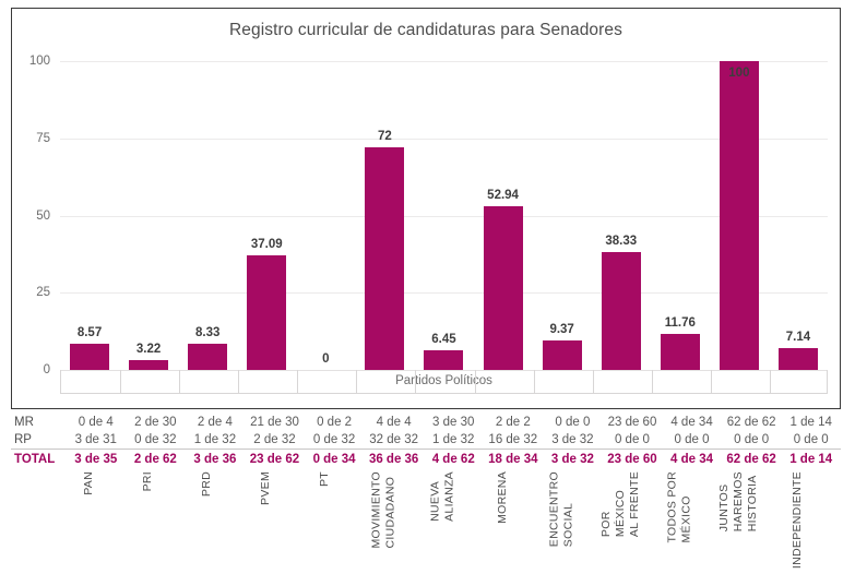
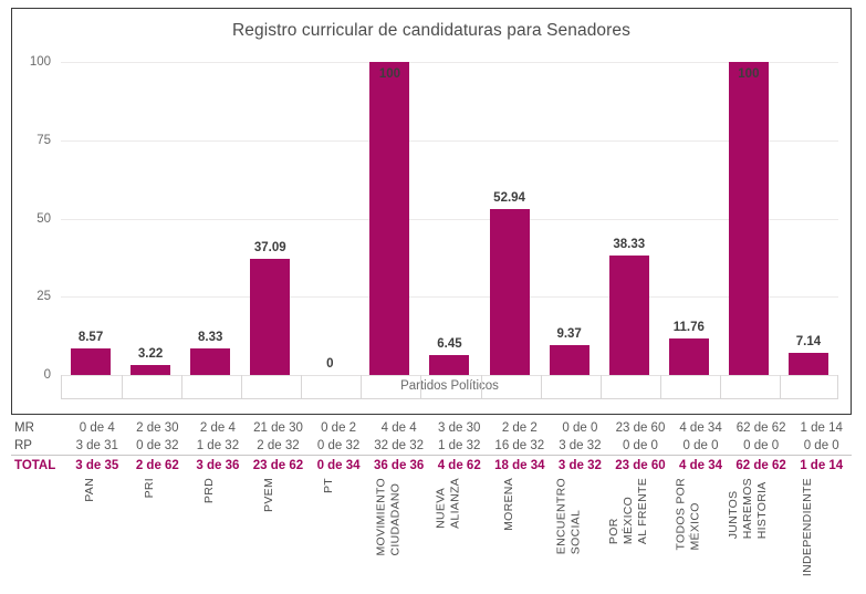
MOVIMIENTO CIUDADANO: 72 -> 100
